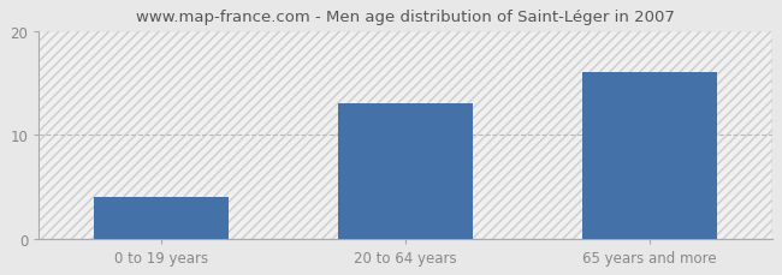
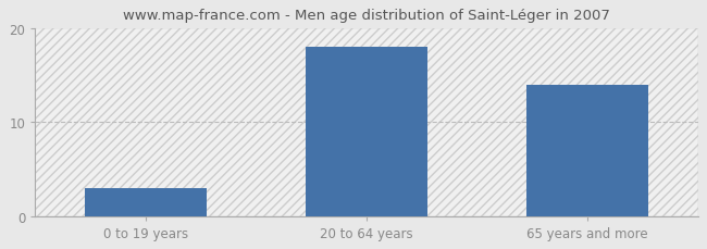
0 to 19 years: 4 -> 3
20 to 64 years: 13 -> 18
65 years and more: 16 -> 14
